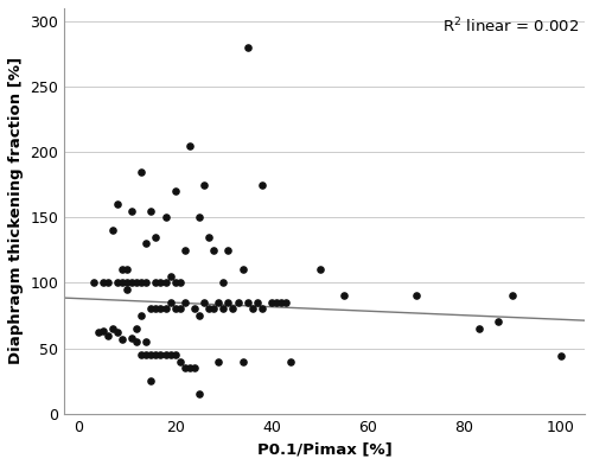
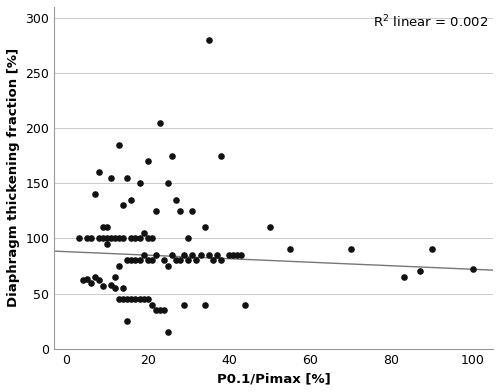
100: 44 -> 72
